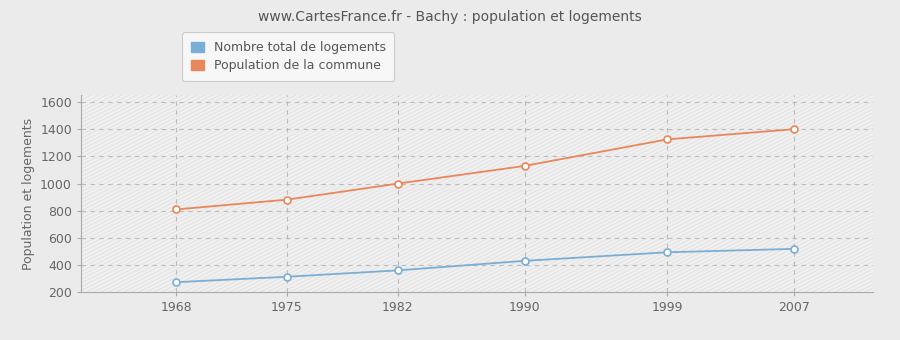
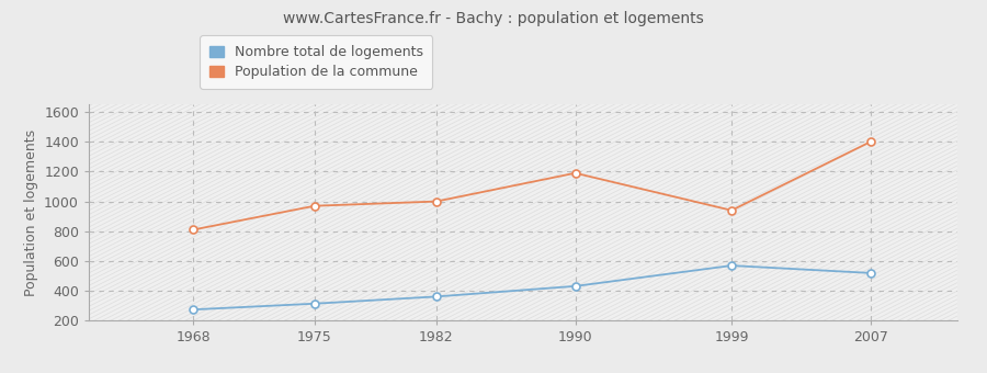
Population de la commune/1975: 880 -> 970
Population de la commune/1990: 1130 -> 1190
Nombre total de logements/1999: 500 -> 570
Population de la commune/1999: 1320 -> 940
